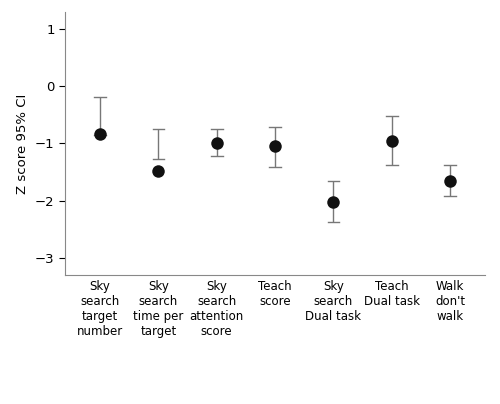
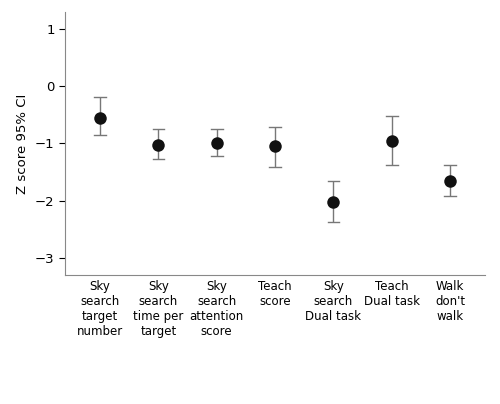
Sky search target number: -0.84 -> -0.55
Sky search time per target: -1.48 -> -1.02
